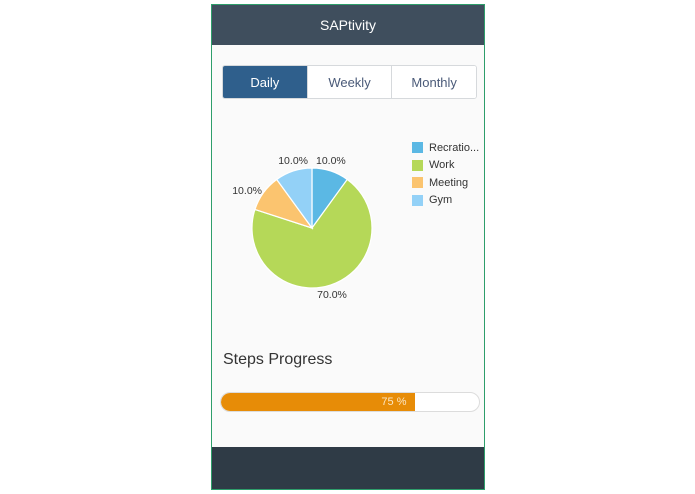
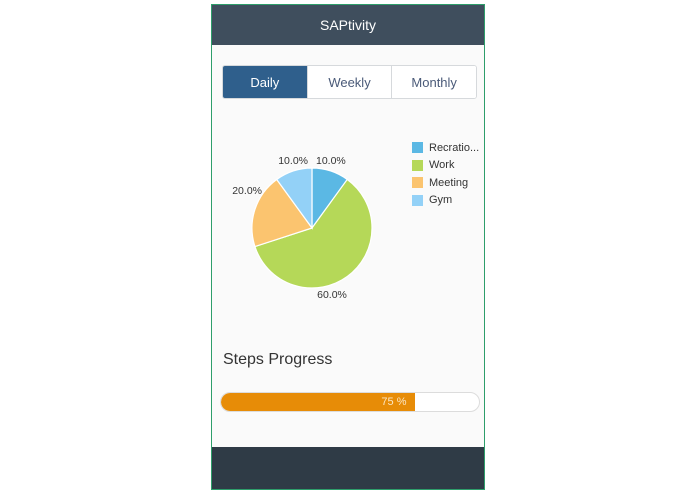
Work: 70.0% -> 60.0%
Meeting: 10.0% -> 20.0%
